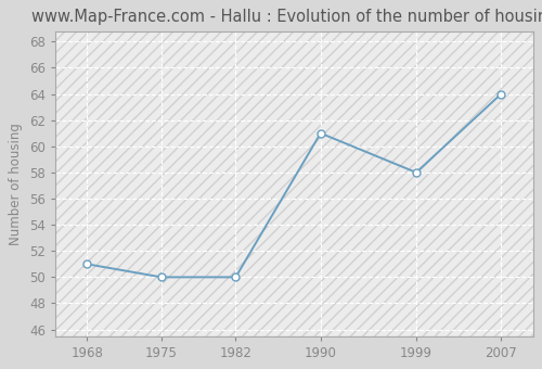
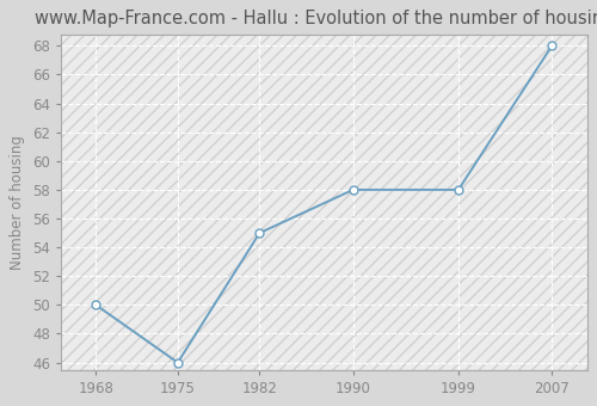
1968: 51 -> 50
1975: 50 -> 46
1982: 50 -> 55
1990: 61 -> 58
2007: 64 -> 68
